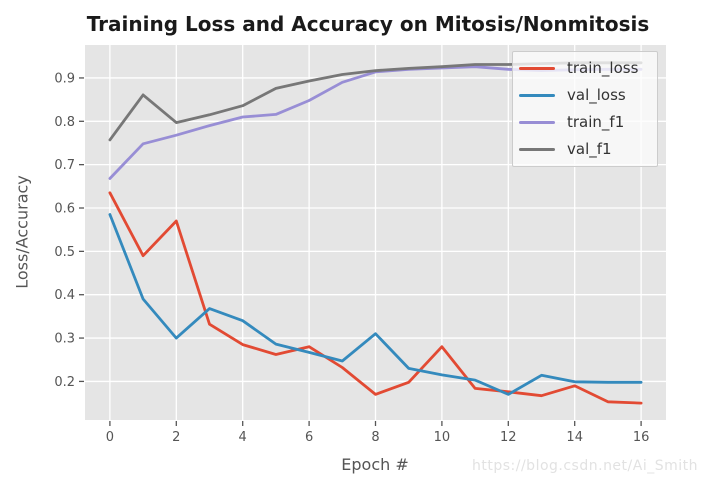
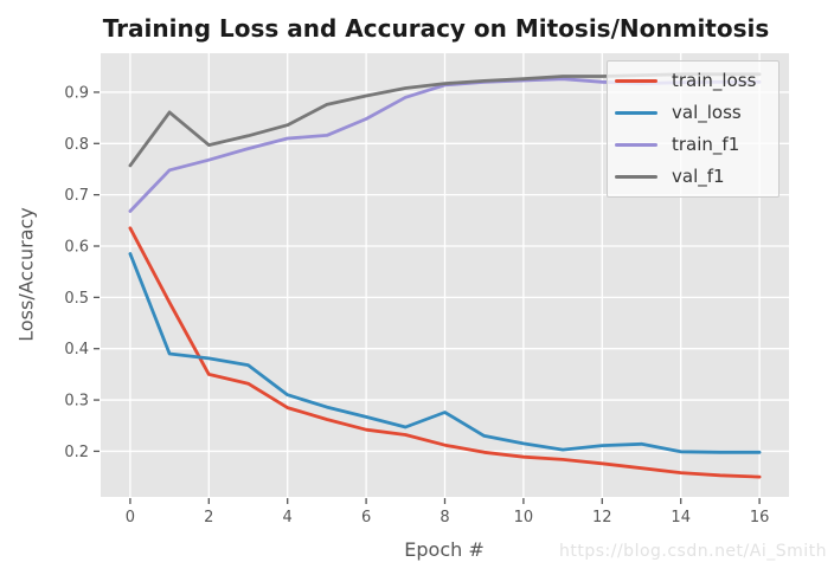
train_loss/2: 0.57 -> 0.35
val_loss/2: 0.30 -> 0.38
val_loss/4: 0.34 -> 0.31
train_loss/6: 0.28 -> 0.24
train_loss/8: 0.17 -> 0.21
val_loss/8: 0.31 -> 0.28
train_loss/10: 0.28 -> 0.19
val_loss/12: 0.17 -> 0.21
train_loss/14: 0.19 -> 0.16
